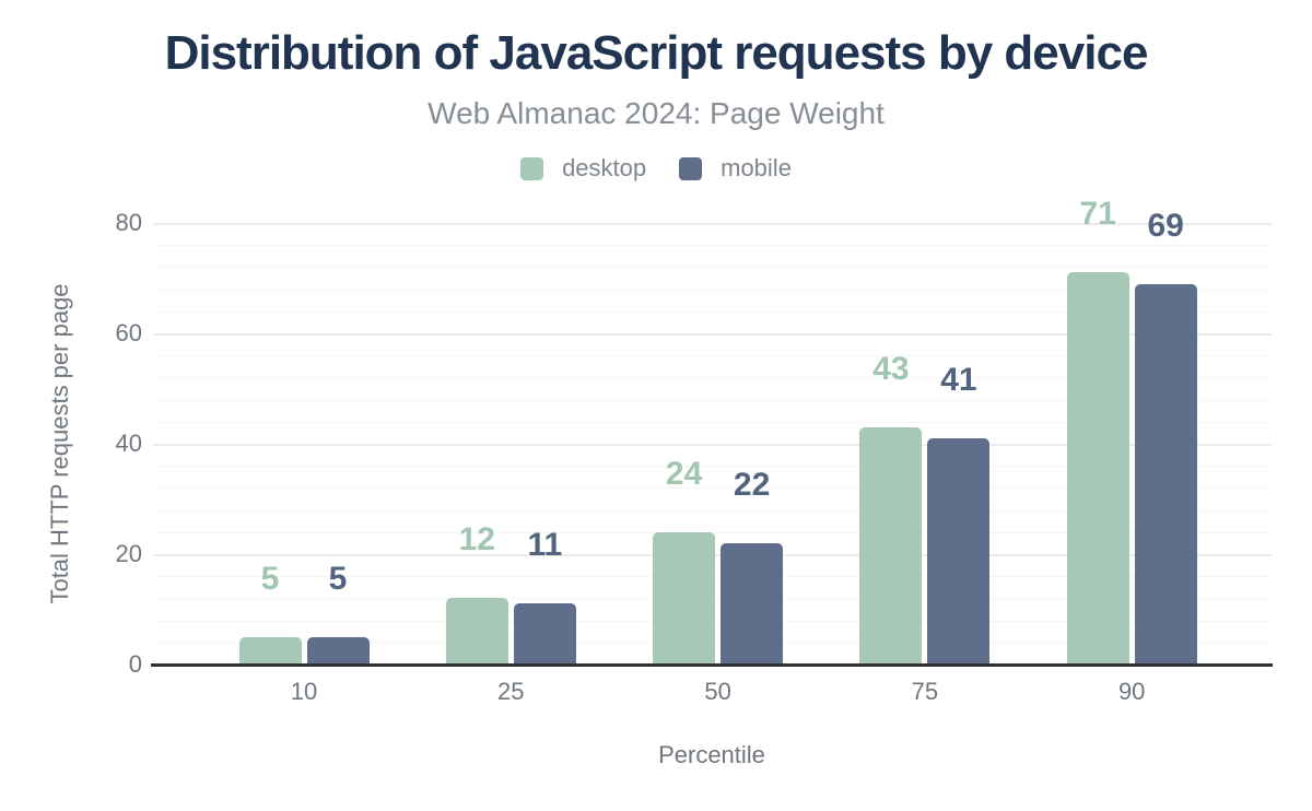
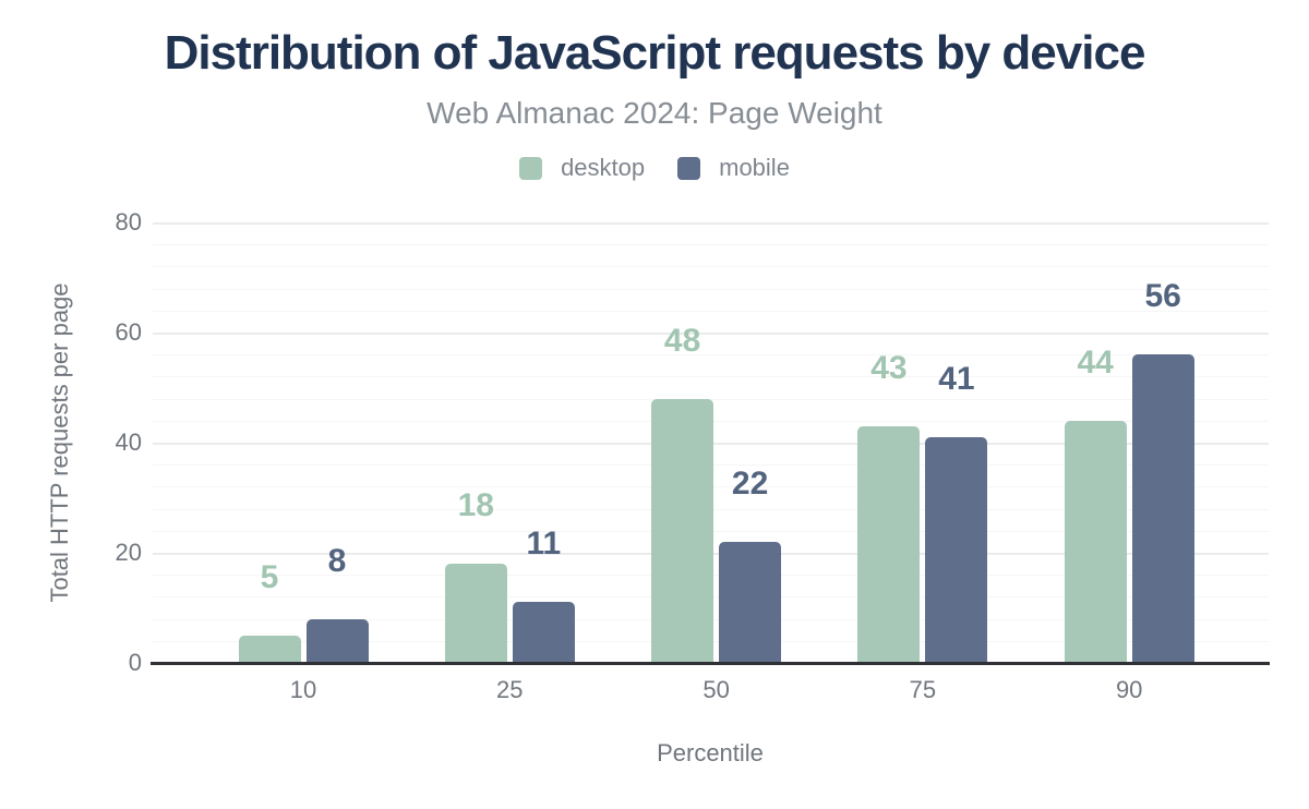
mobile/10: 5 -> 8
desktop/25: 12 -> 18
desktop/50: 24 -> 48
desktop/90: 71 -> 44
mobile/90: 69 -> 56
